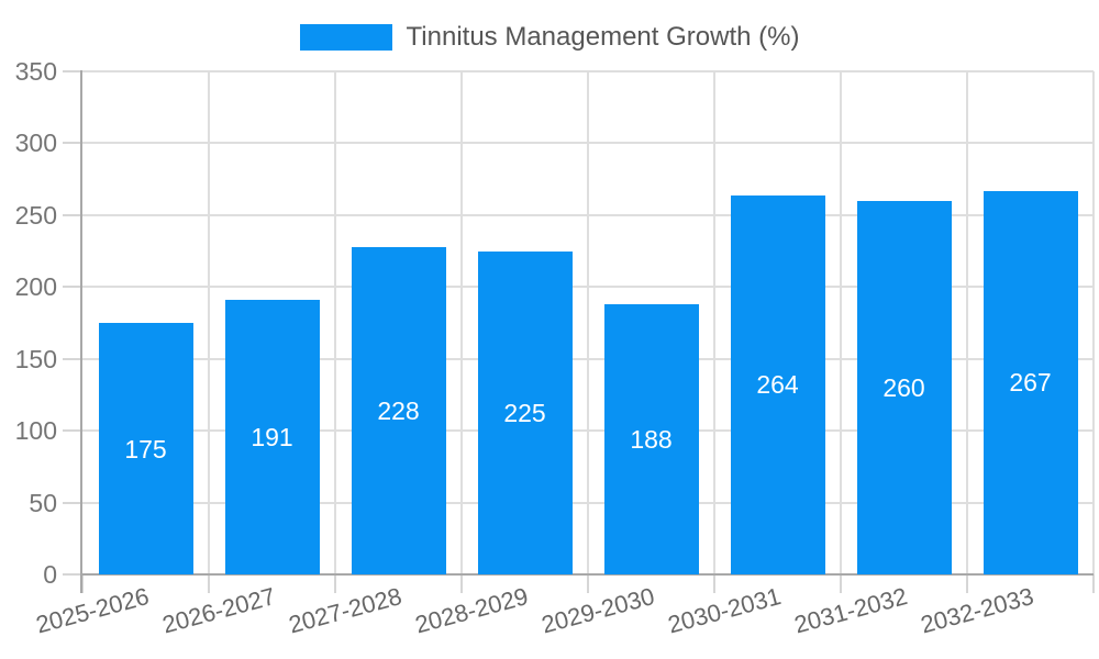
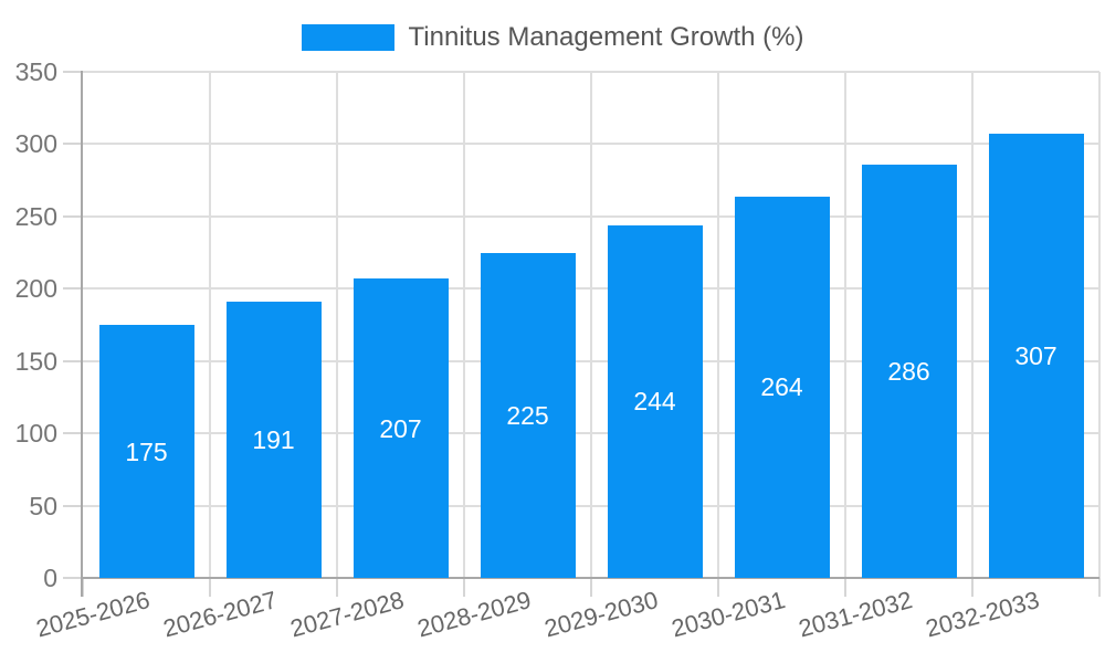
2027-2028: 228 -> 207
2029-2030: 188 -> 244
2031-2032: 260 -> 286
2032-2033: 267 -> 307
